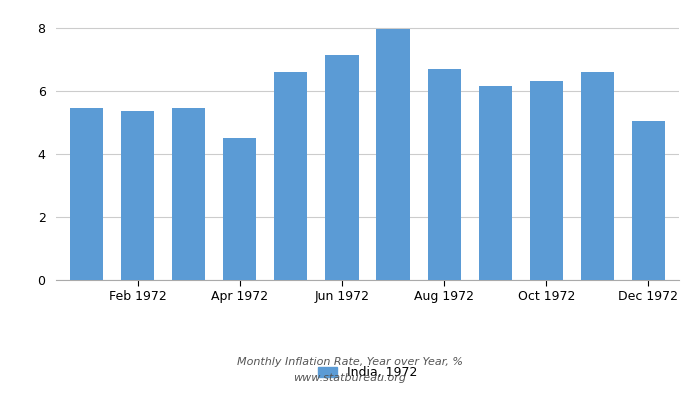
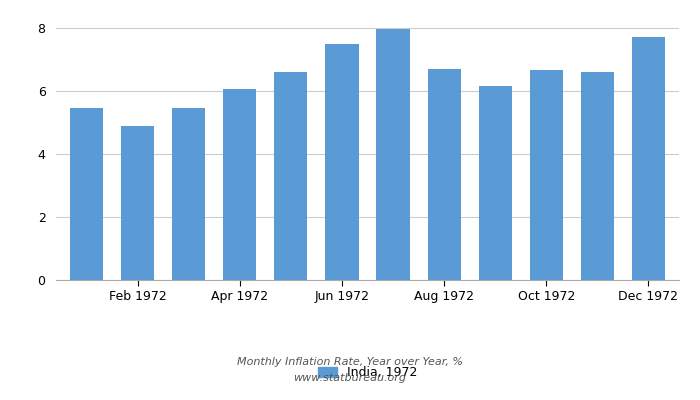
Feb 1972: 5.35 -> 4.90
Apr 1972: 4.50 -> 6.05
Jun 1972: 7.15 -> 7.50
Oct 1972: 6.30 -> 6.65
Dec 1972: 5.05 -> 7.70
